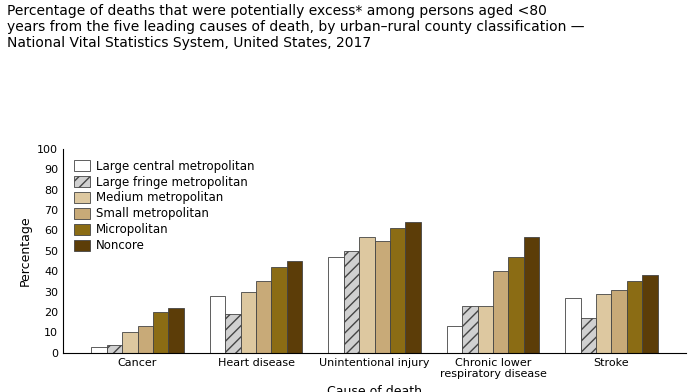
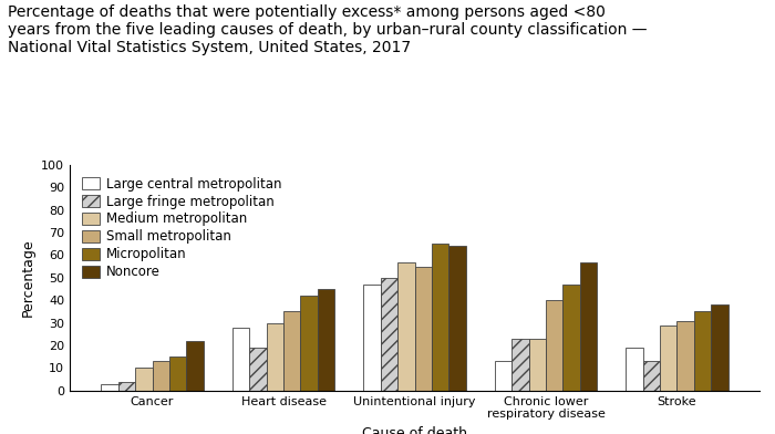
Micropolitan/Cancer: 20 -> 15
Micropolitan/Unintentional injury: 61 -> 65
Large central metropolitan/Stroke: 27 -> 19
Large fringe metropolitan/Stroke: 17 -> 13
